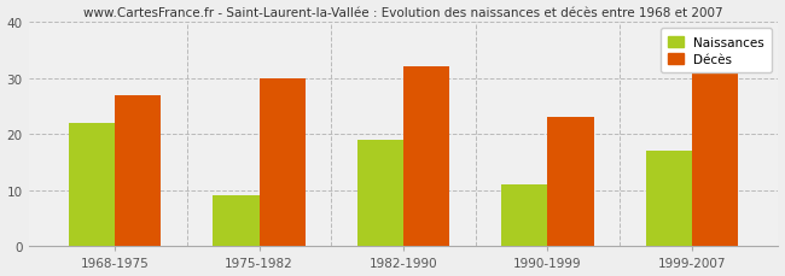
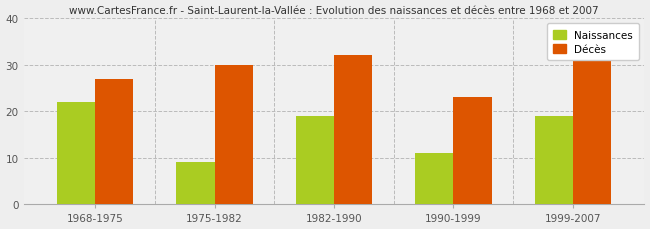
Naissances/1999-2007: 17 -> 19
